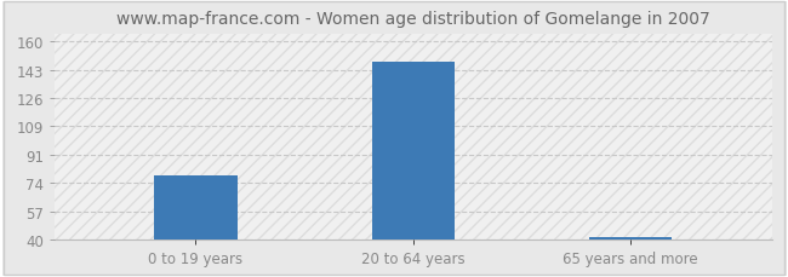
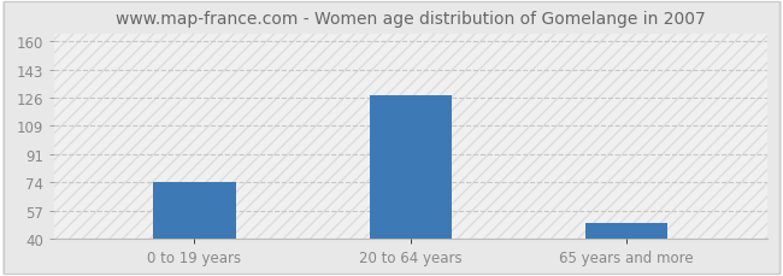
0 to 19 years: 79 -> 74
20 to 64 years: 148 -> 127
65 years and more: 41 -> 49
